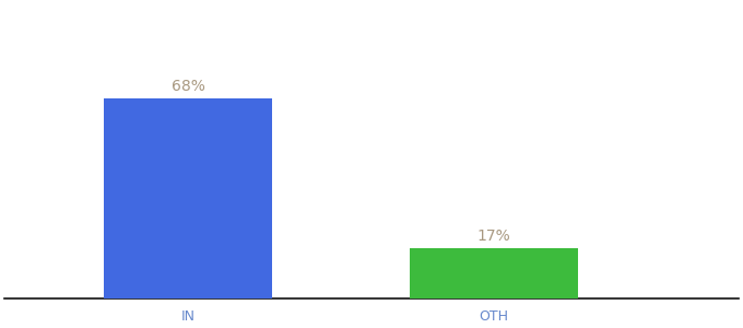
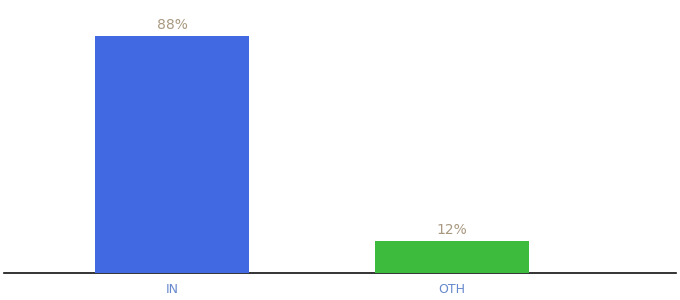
IN: 68% -> 88%
OTH: 17% -> 12%
